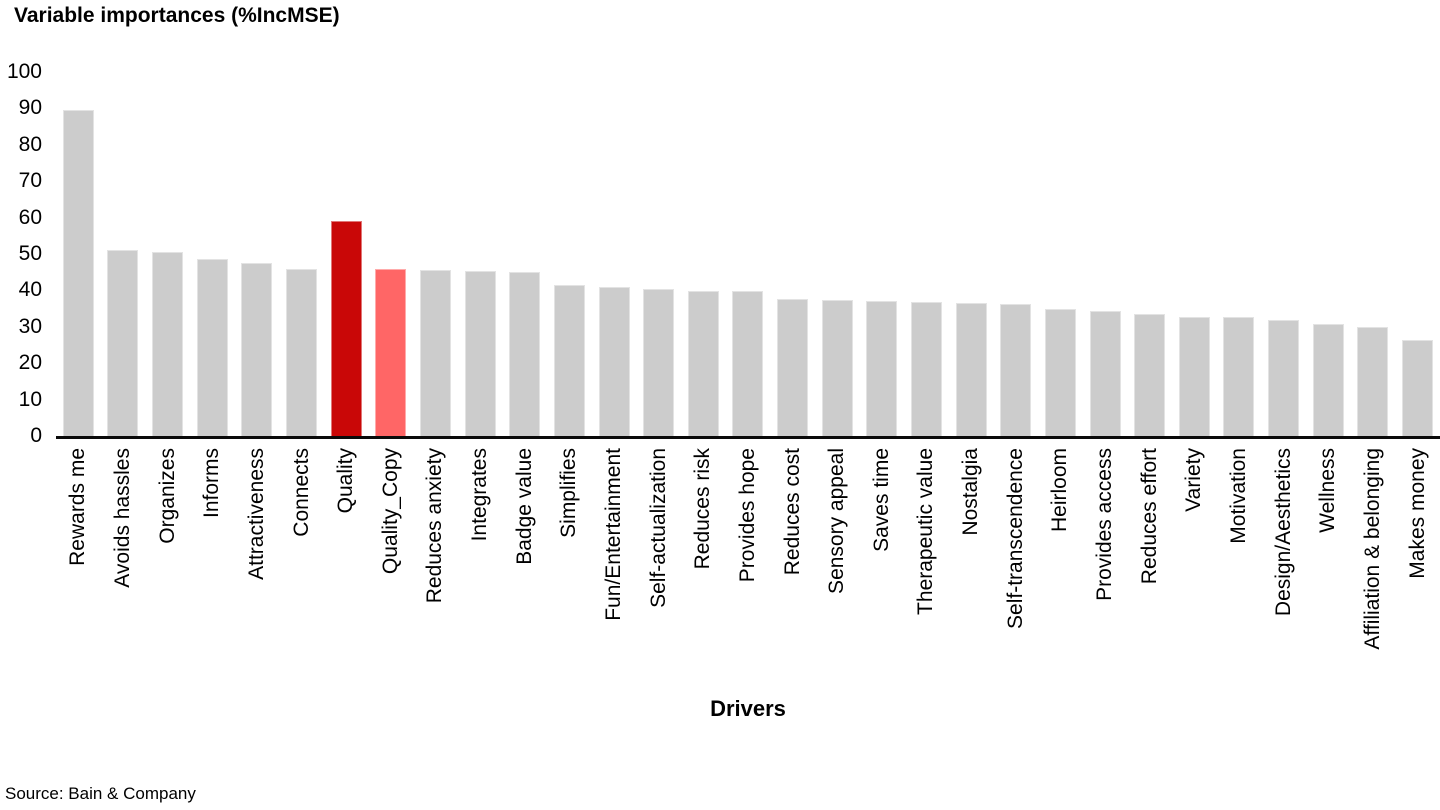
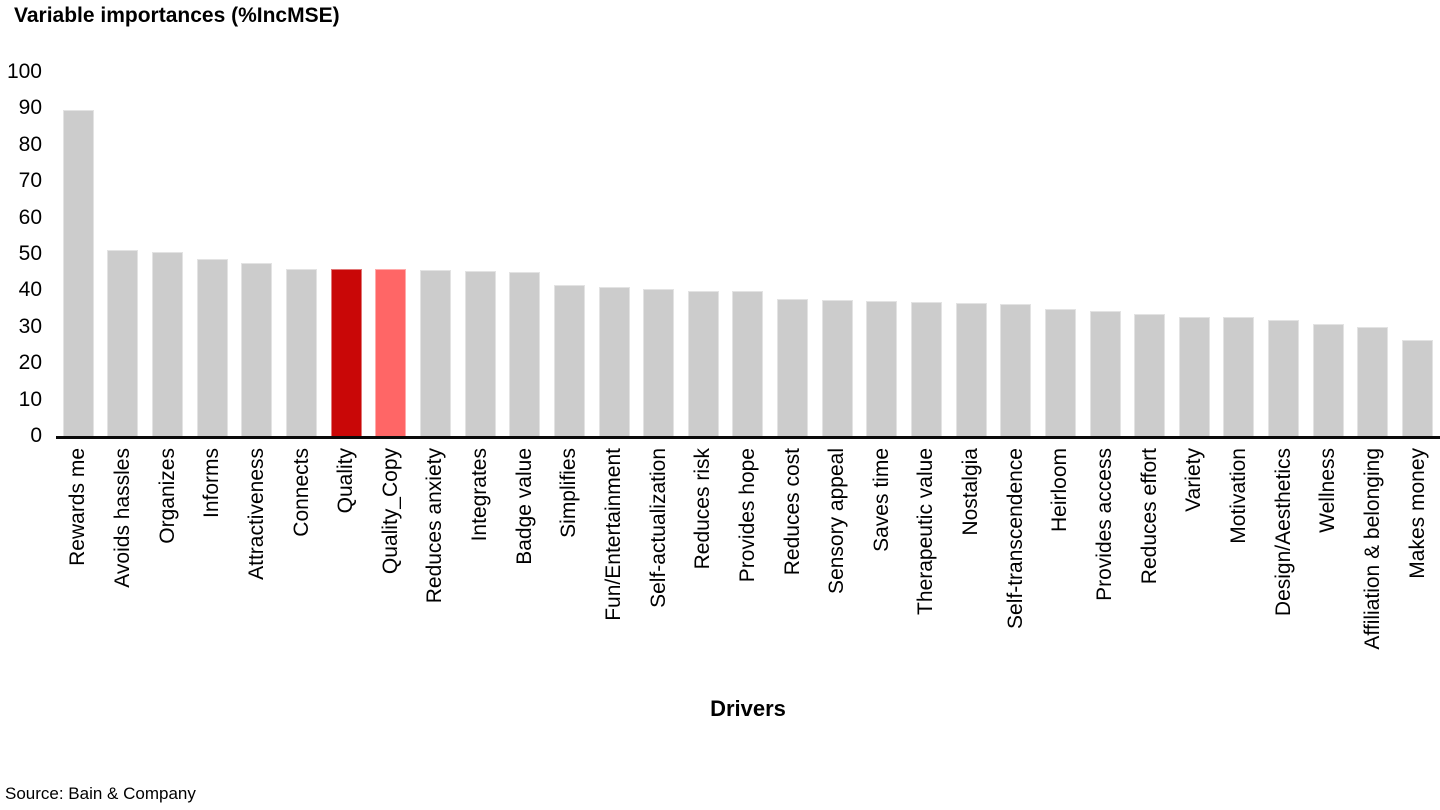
Quality: 59 -> 46
